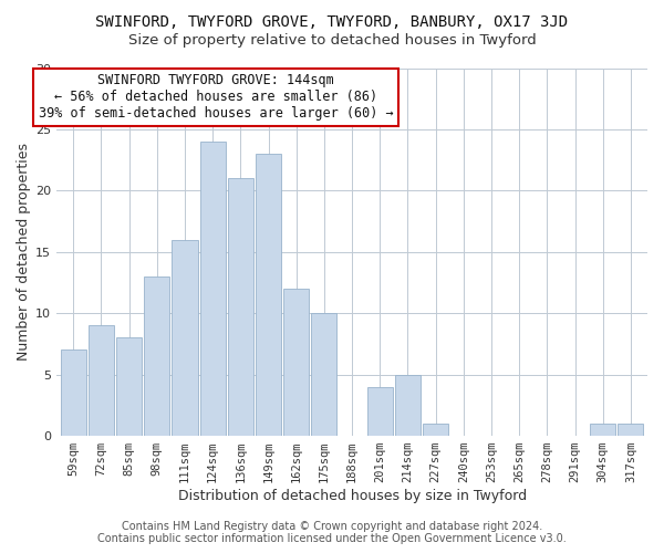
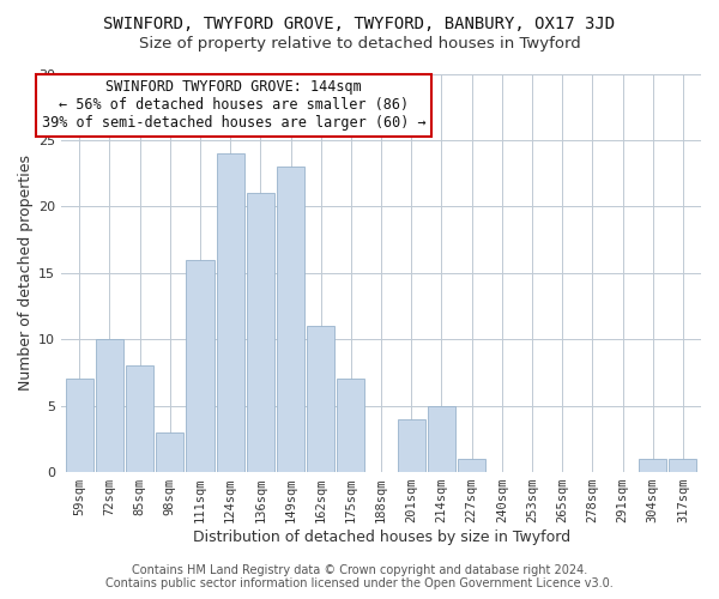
72sqm: 9 -> 10
98sqm: 13 -> 3
162sqm: 12 -> 11
175sqm: 10 -> 7
